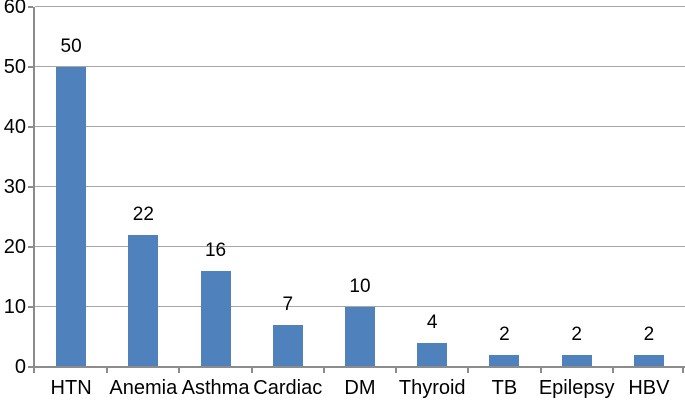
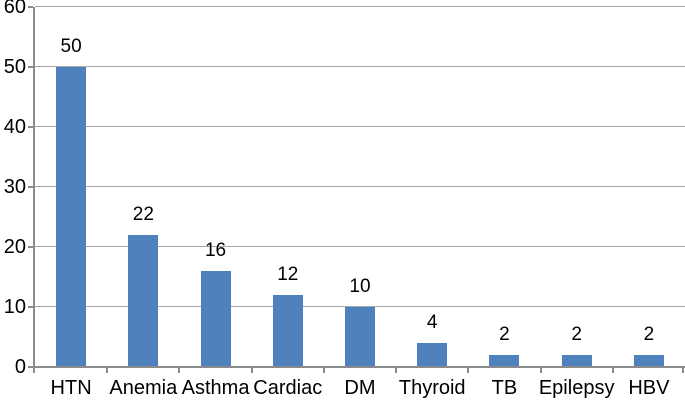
Cardiac: 7 -> 12
